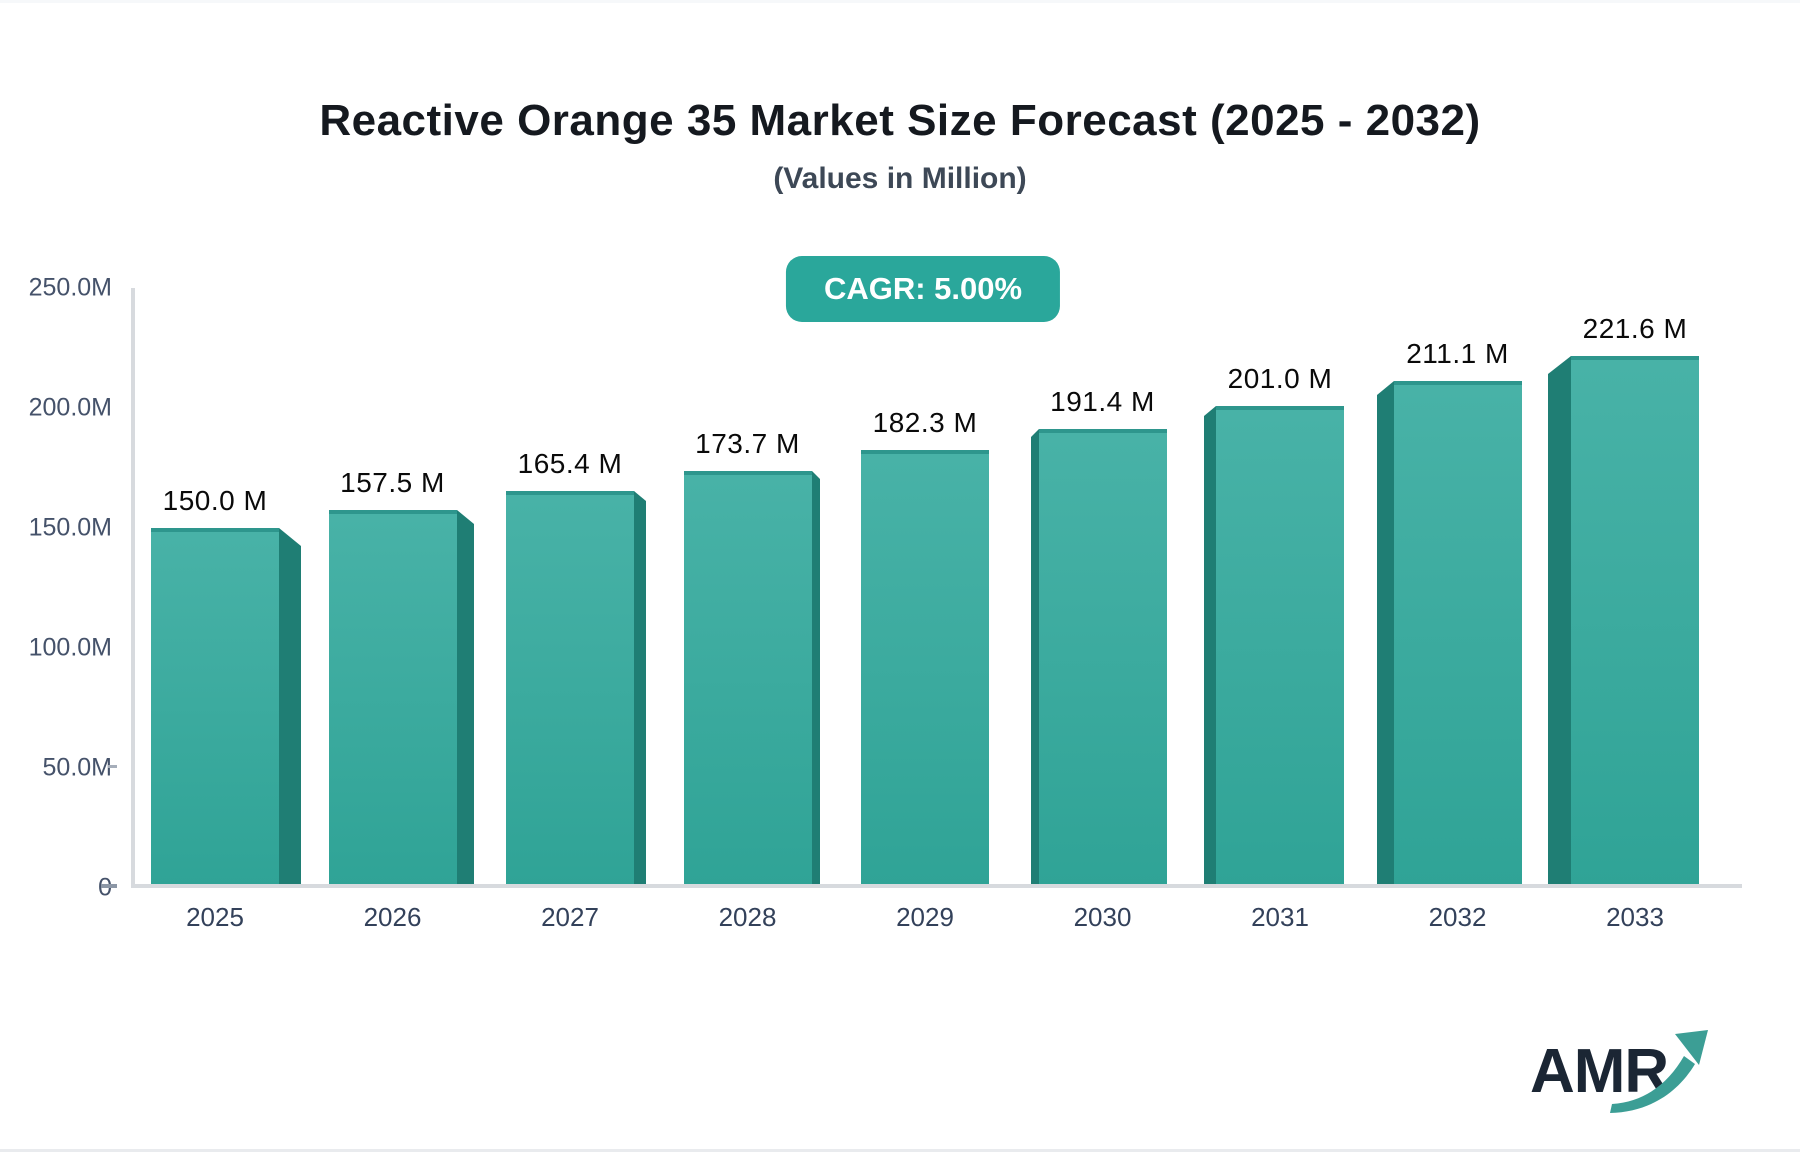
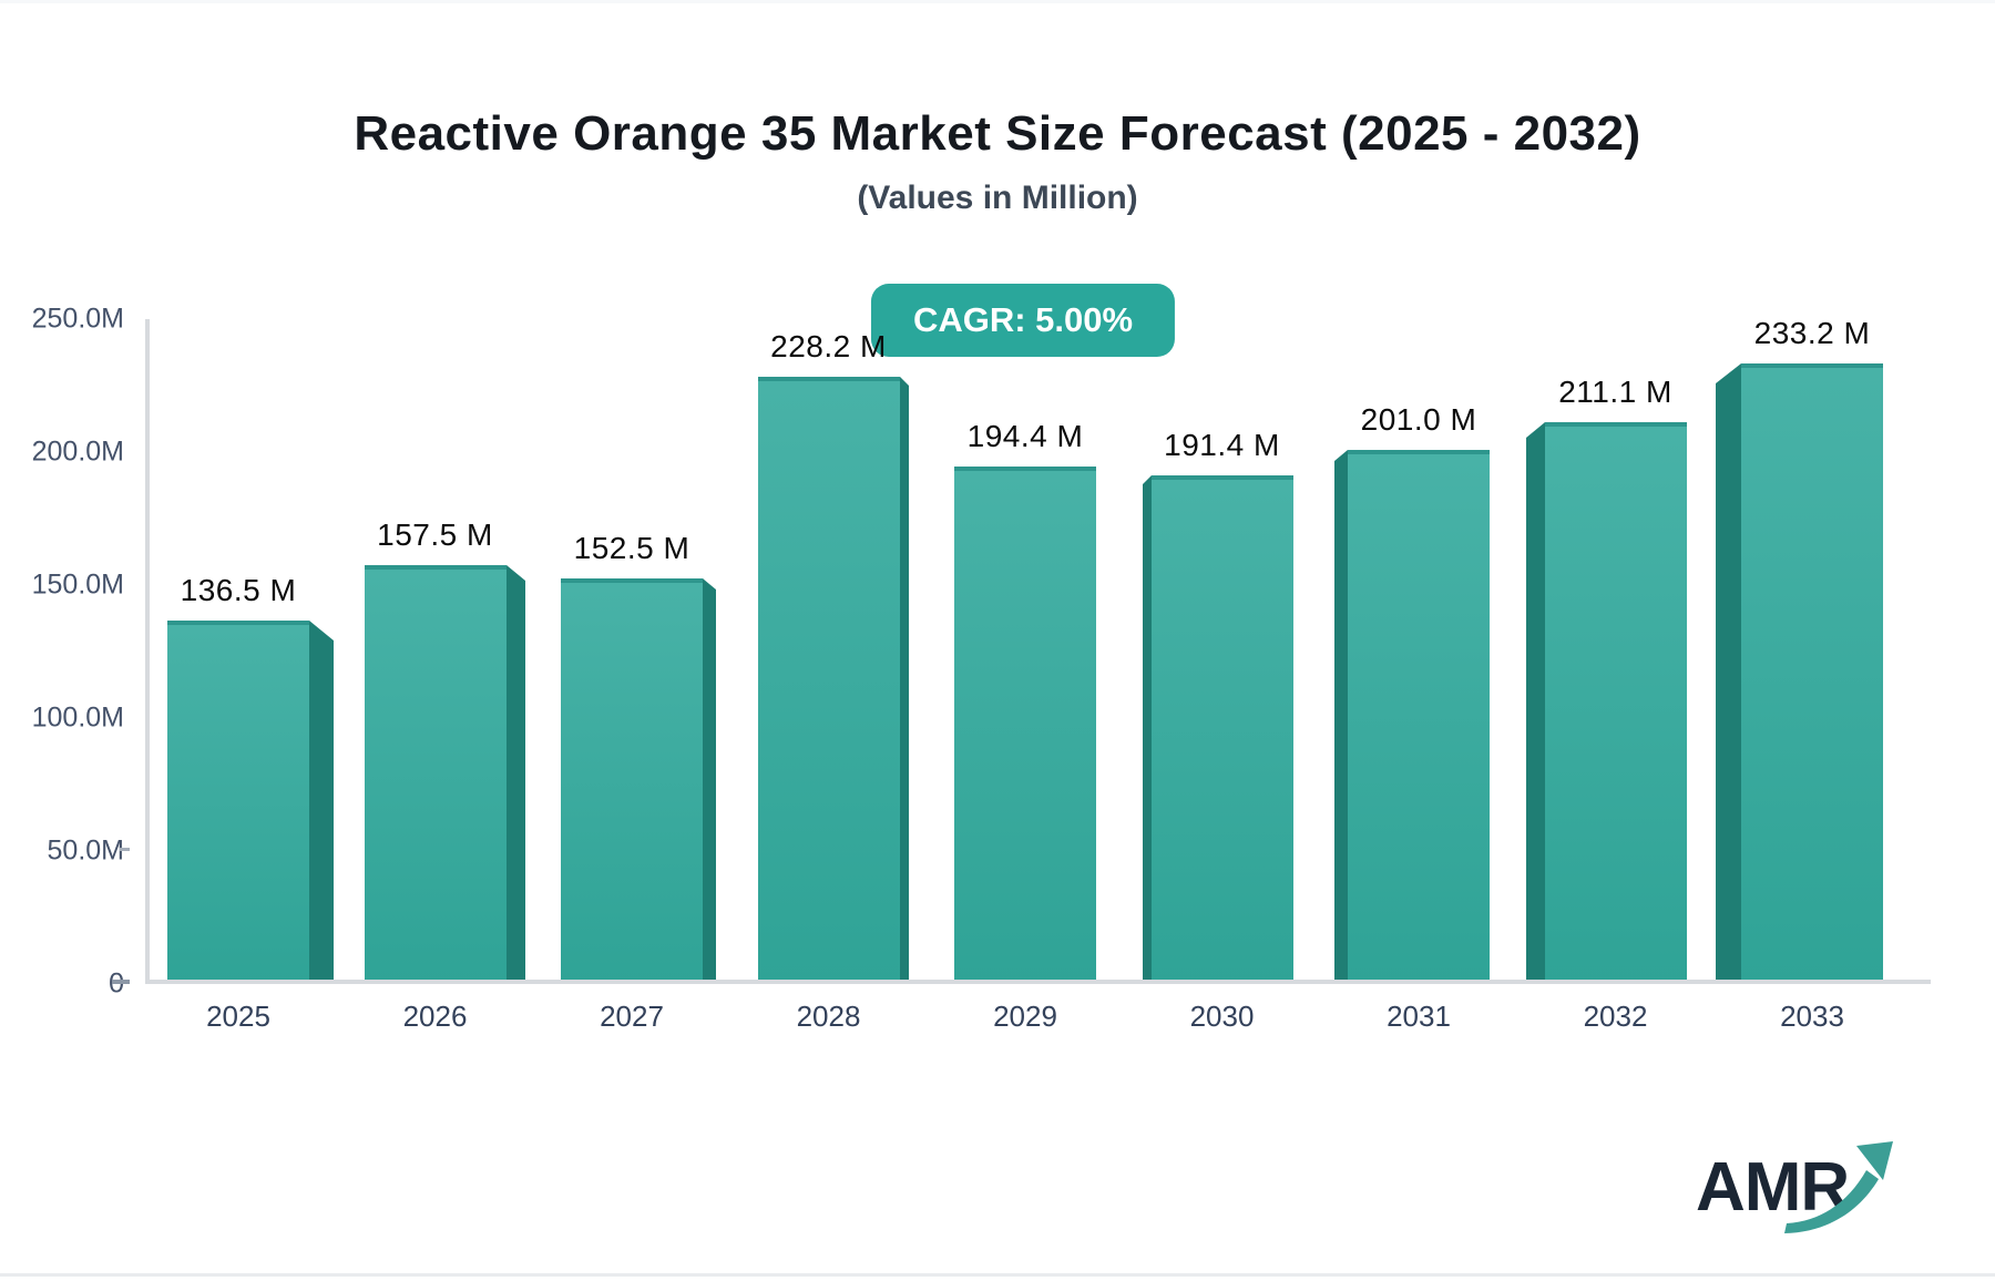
2025: 150.0 -> 136.5
2027: 165.4 -> 152.5
2028: 173.7 -> 228.2
2029: 182.3 -> 194.4
2033: 221.6 -> 233.2
